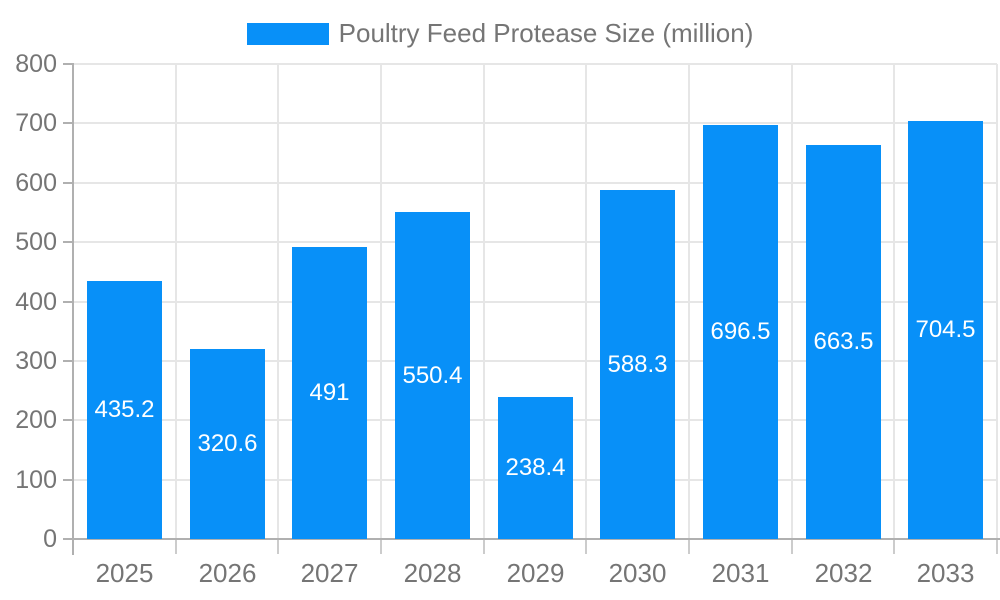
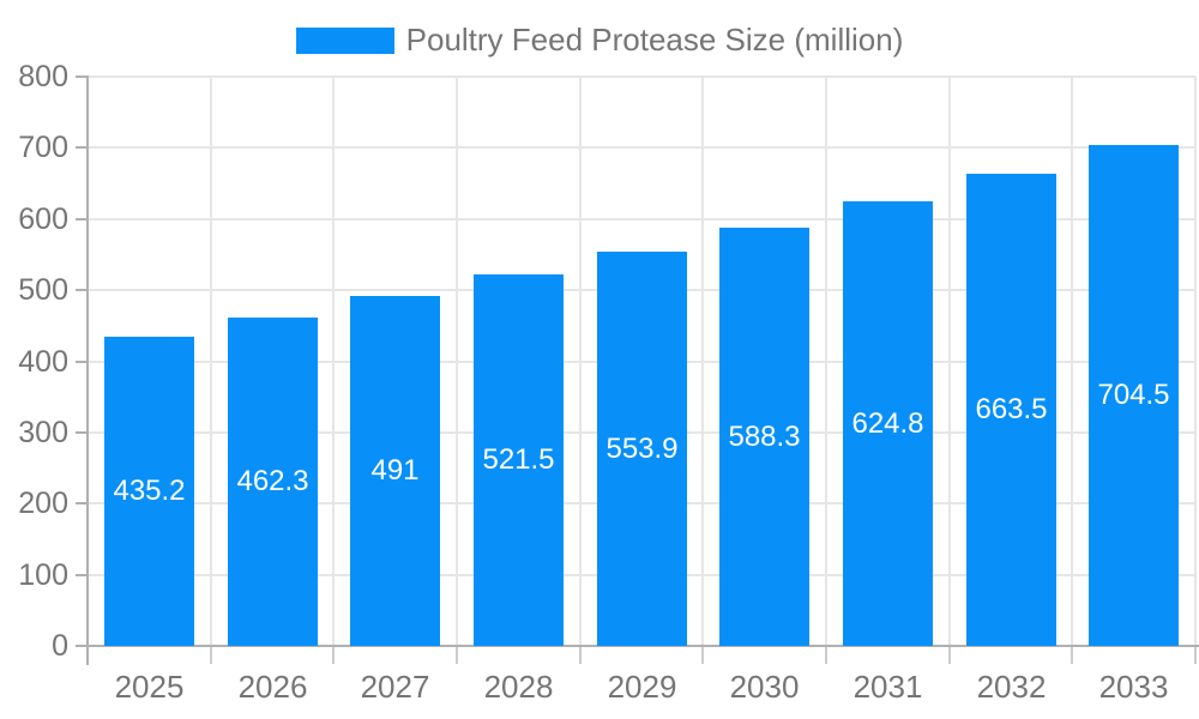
2026: 320.6 -> 462.3
2028: 550.4 -> 521.5
2029: 238.4 -> 553.9
2031: 696.5 -> 624.8
